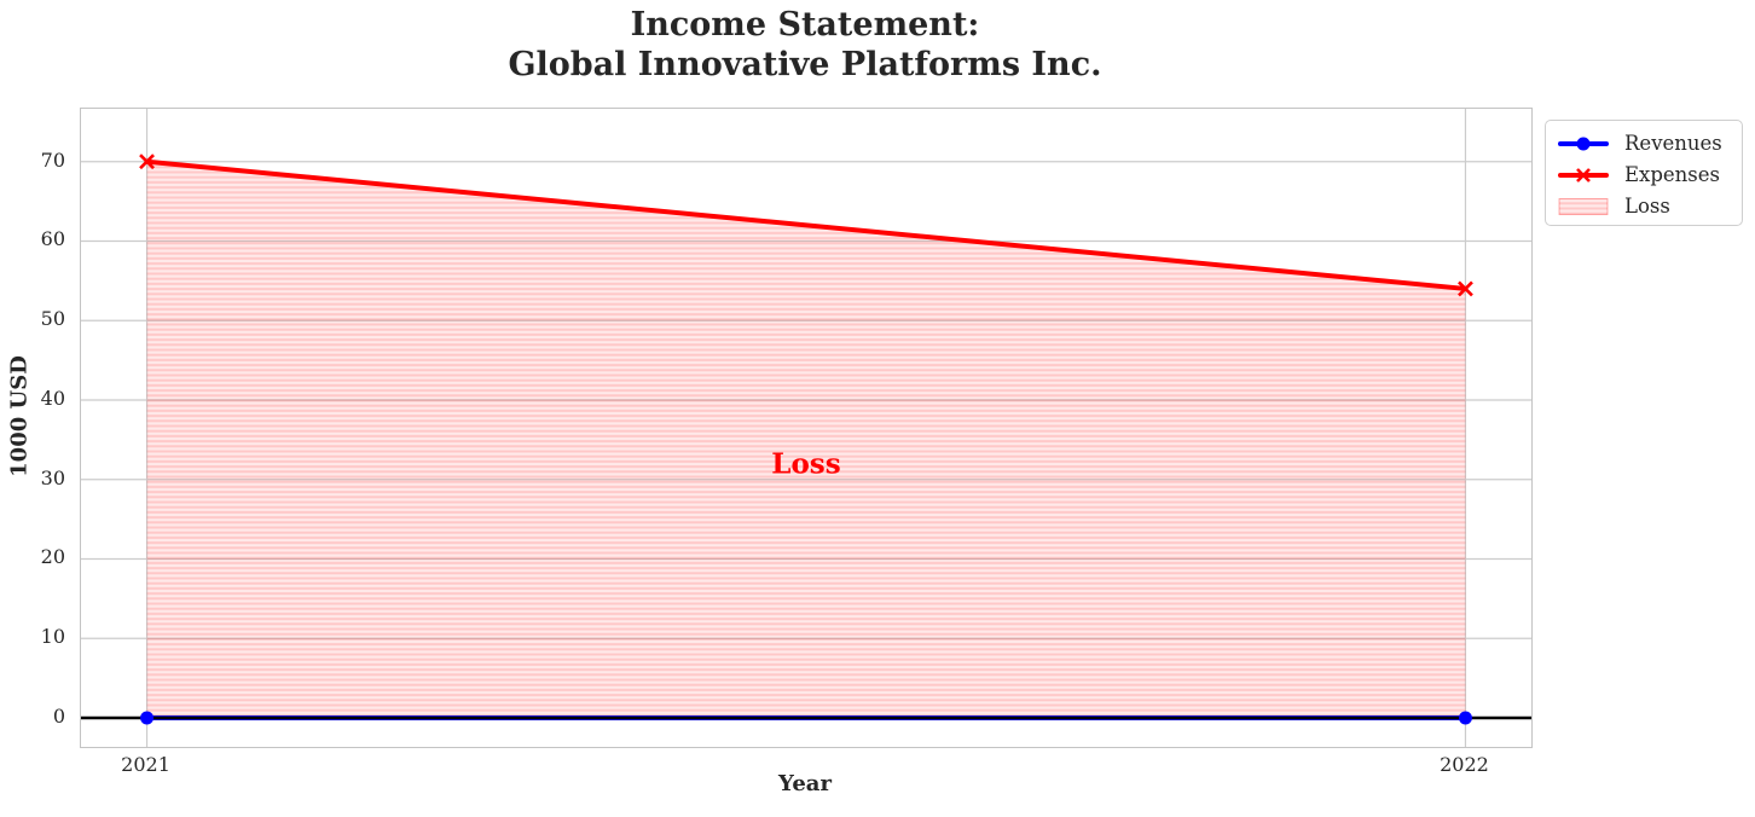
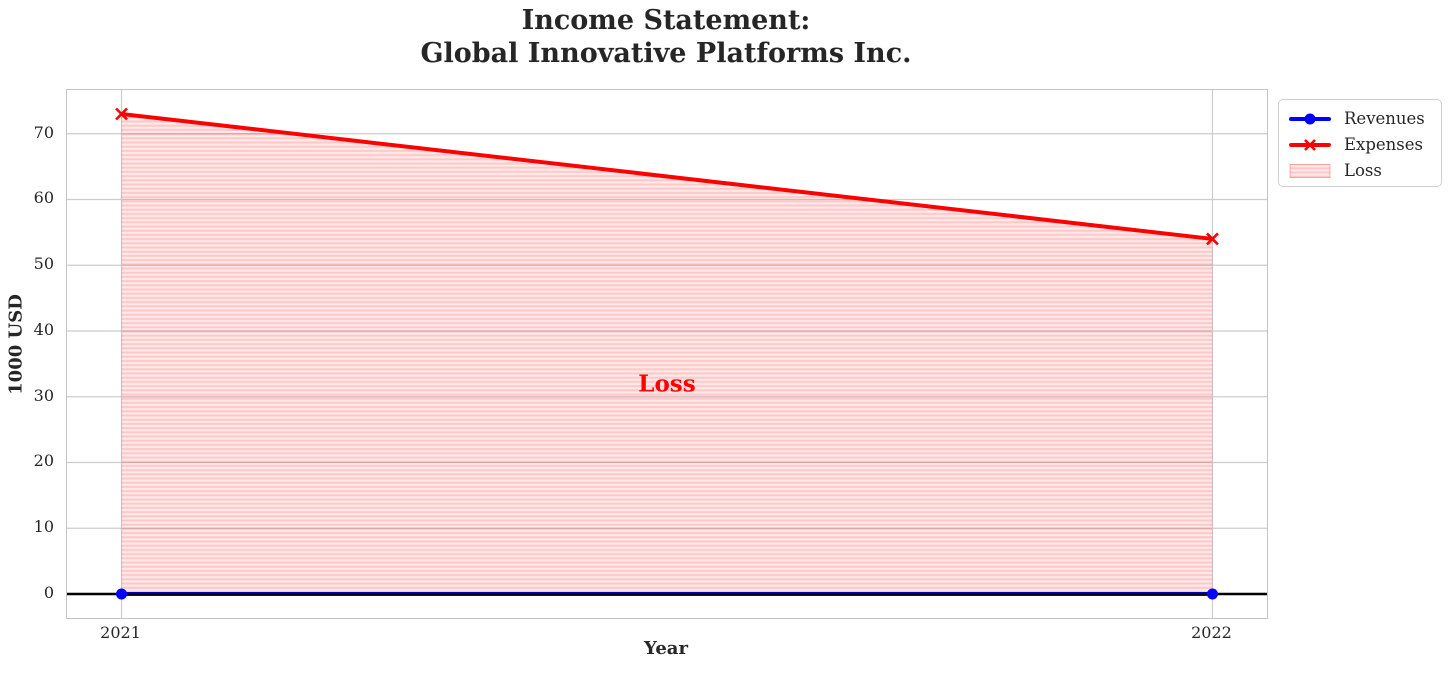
Expenses/2021: 70 -> 73
